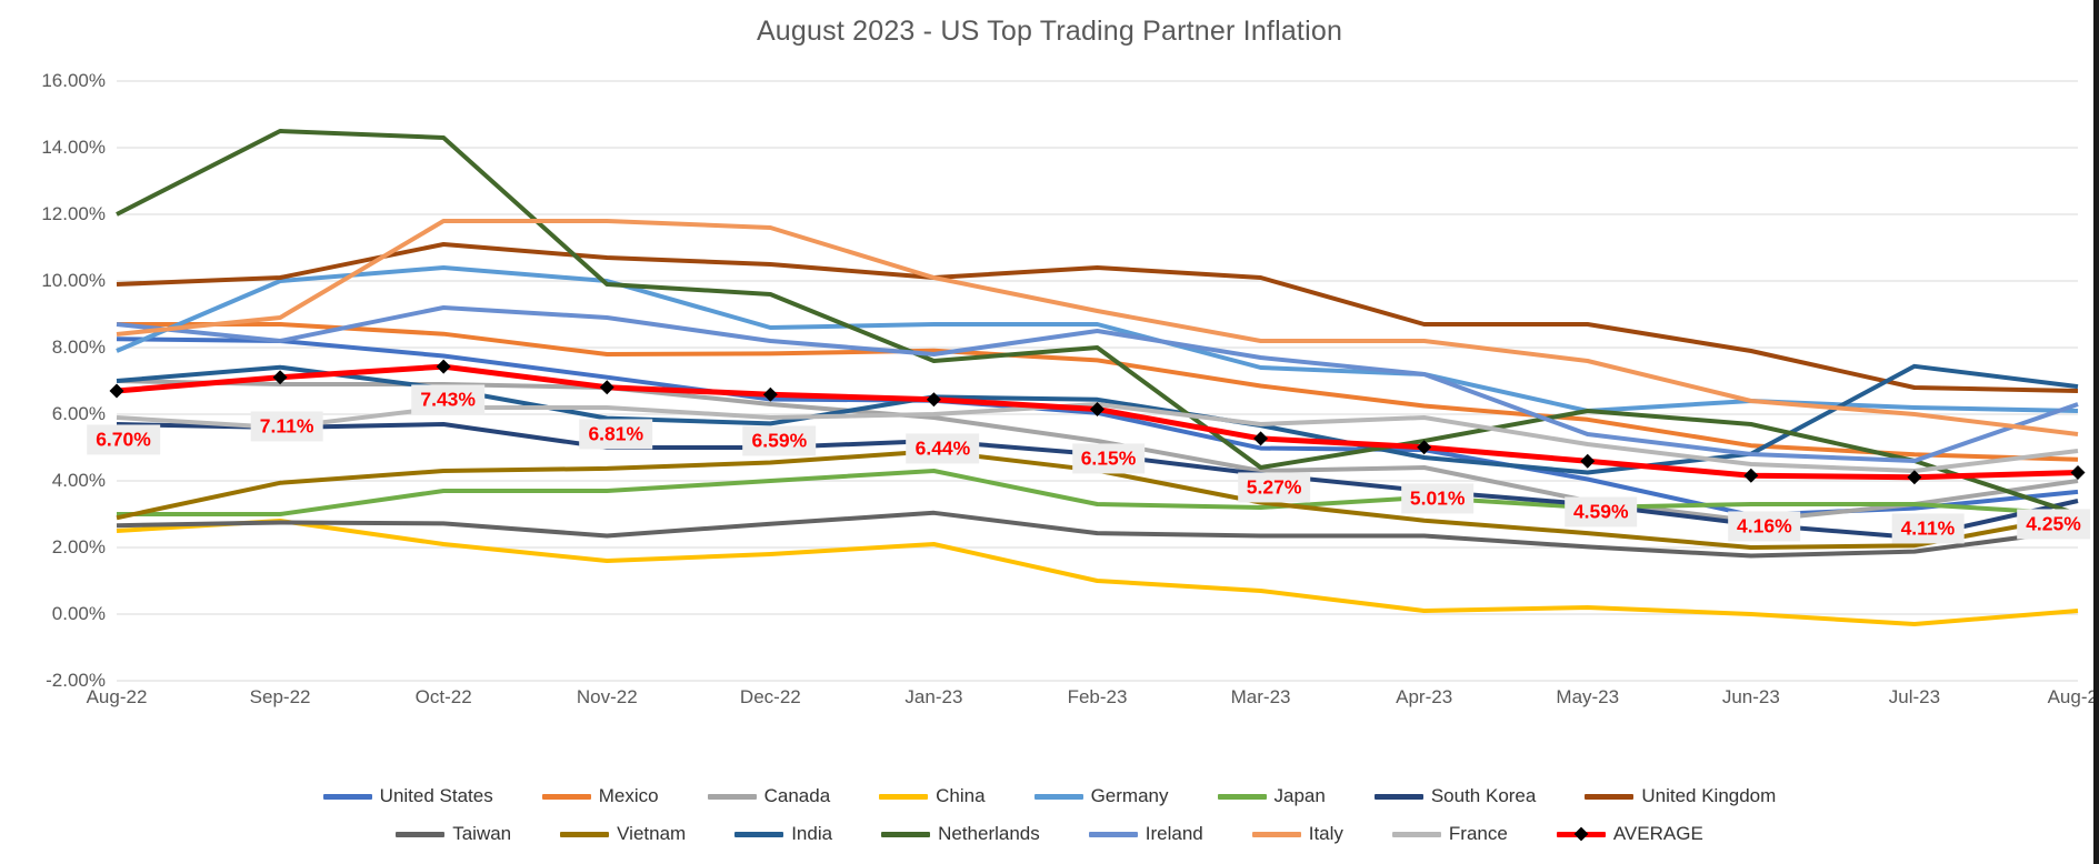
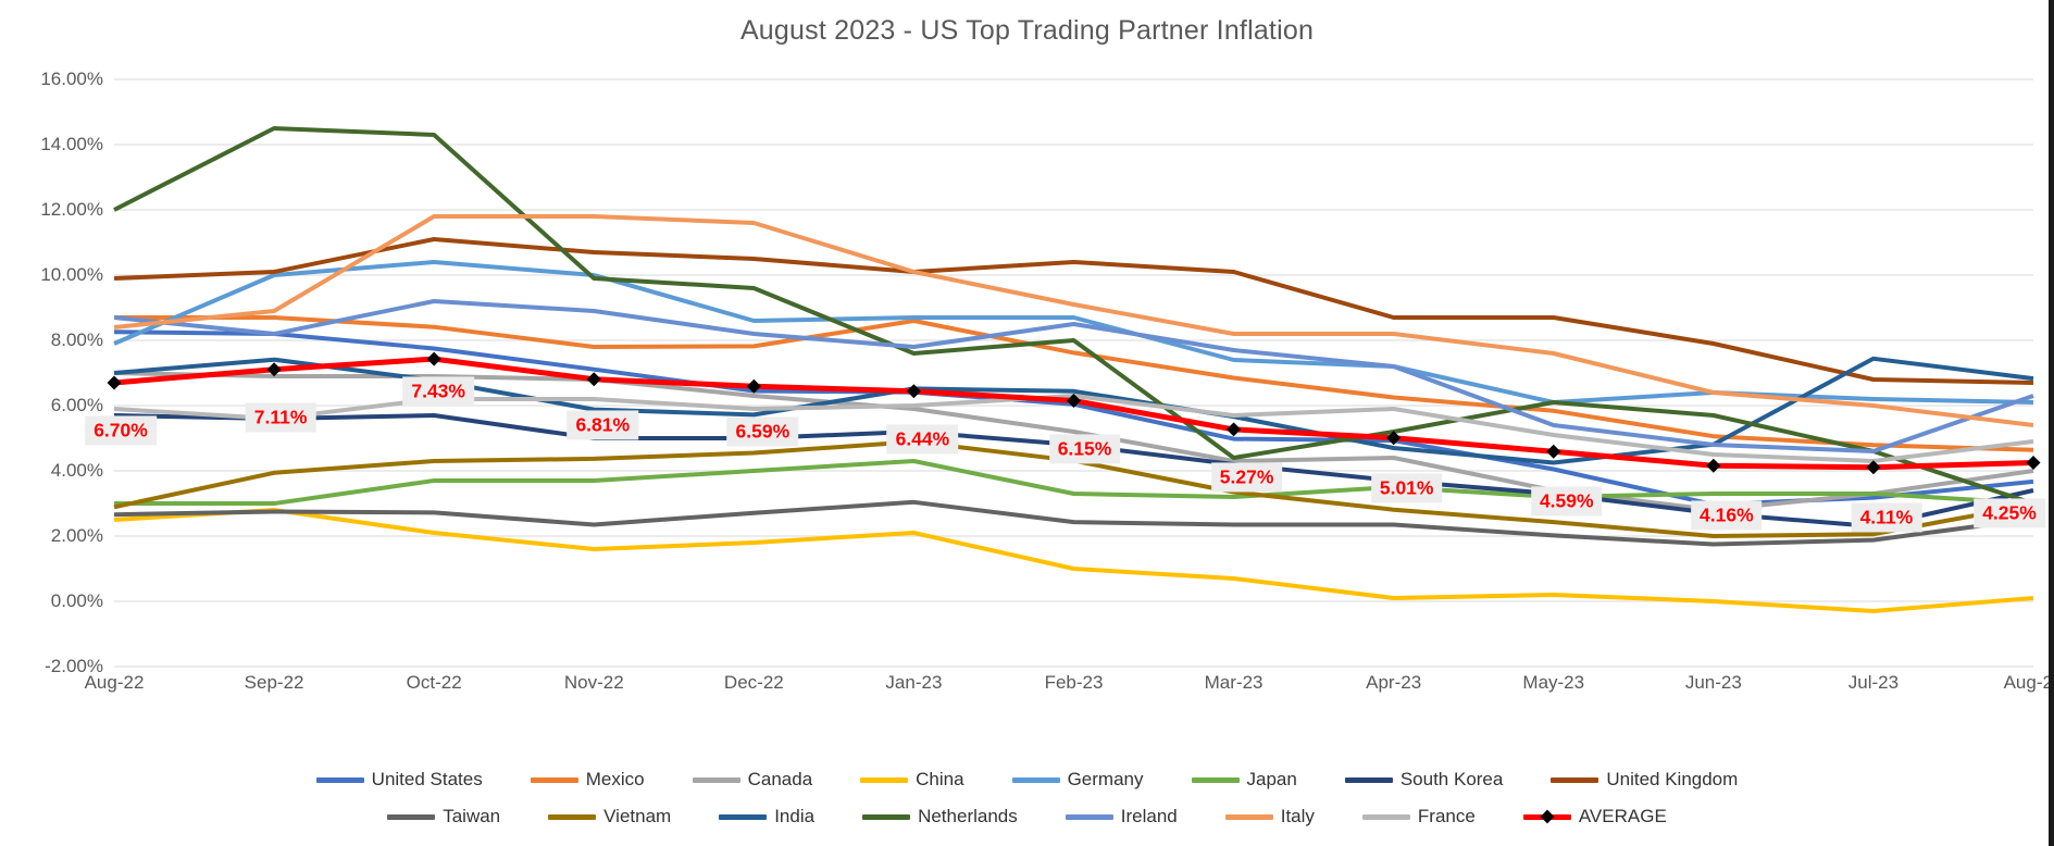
Mexico/Jan-23: 7.9% -> 8.6%
